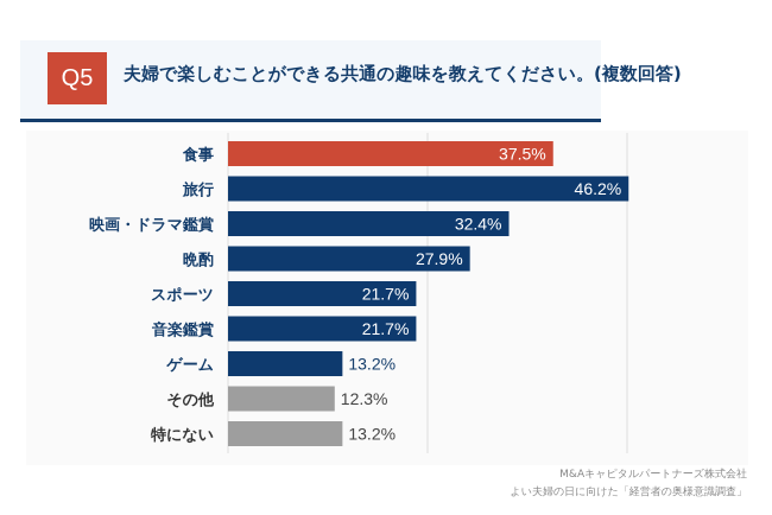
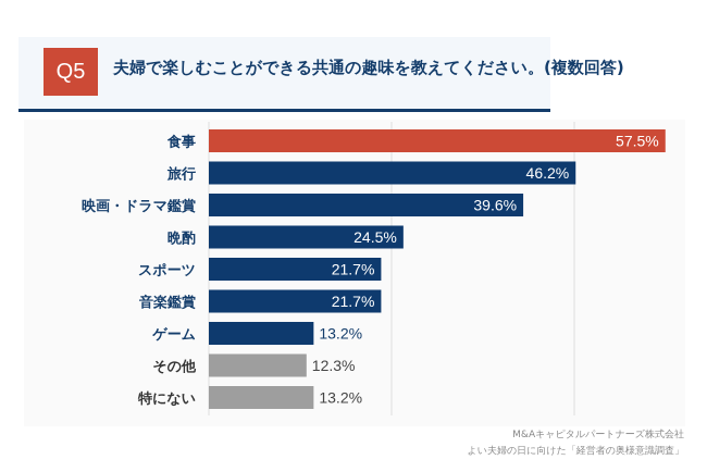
食事: 37.5% -> 57.5%
映画・ドラマ鑑賞: 32.4% -> 39.6%
晩酌: 27.9% -> 24.5%
